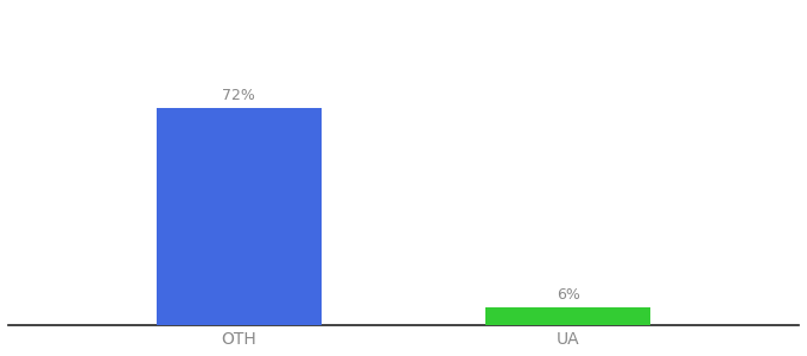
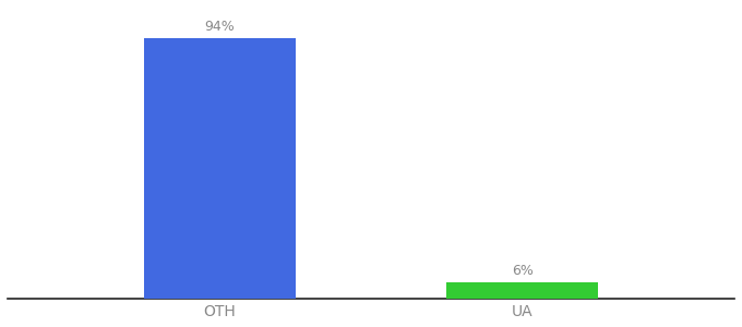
OTH: 72% -> 94%
